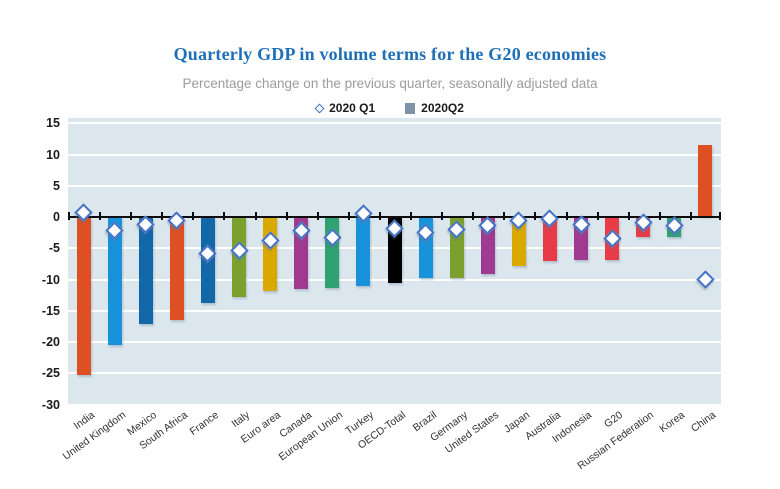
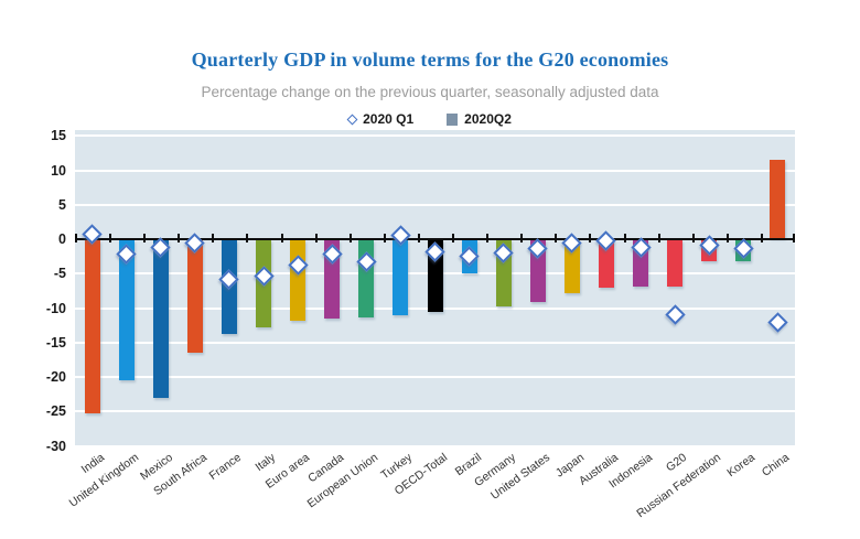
2020Q2/Mexico: -17 -> -23
2020Q2/Brazil: -10 -> -5
2020 Q1/G20: -3 -> -11
2020 Q1/China: -10 -> -12
